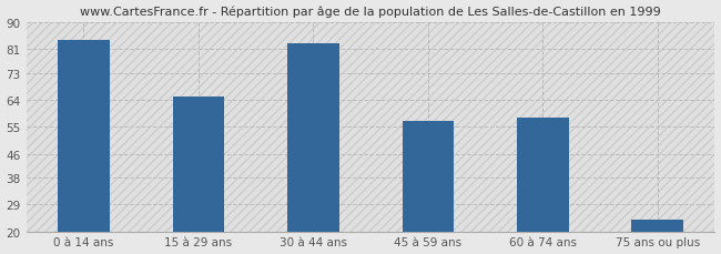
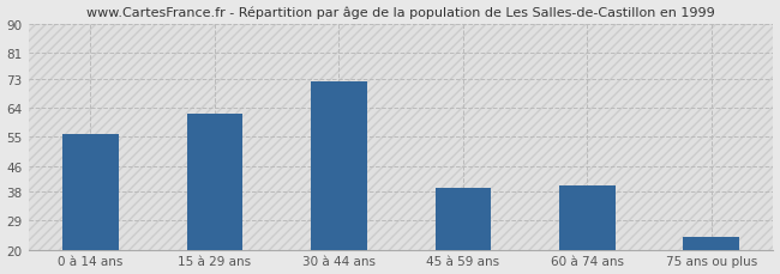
0 à 14 ans: 84 -> 56
15 à 29 ans: 65 -> 62
30 à 44 ans: 83 -> 72
45 à 59 ans: 57 -> 39
60 à 74 ans: 58 -> 40
